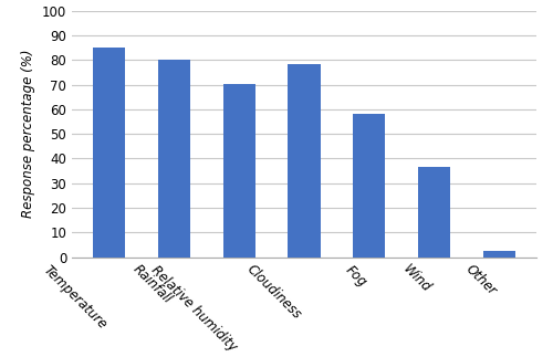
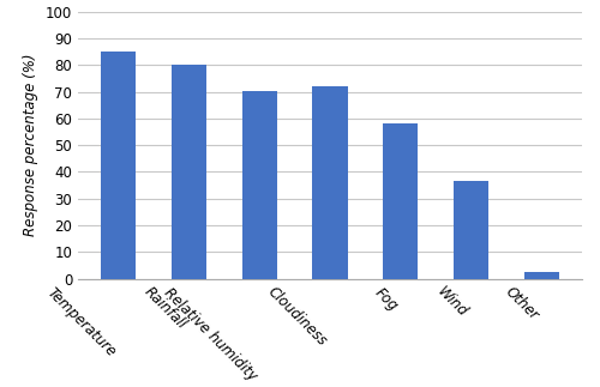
Cloudiness: 78.5 -> 72.0
